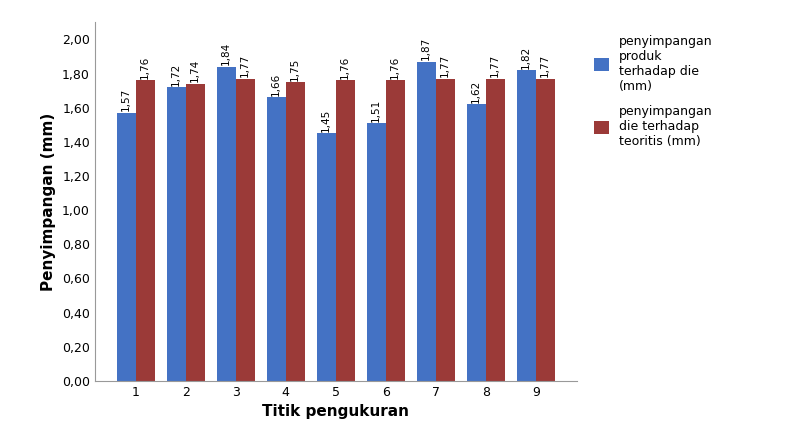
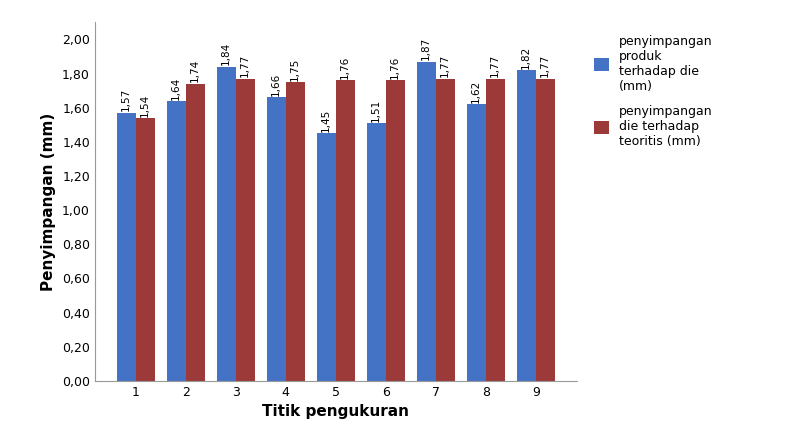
penyimpangan die terhadap teoritis (mm)/1: 1,76 -> 1,54
penyimpangan produk terhadap die (mm)/2: 1,72 -> 1,64
